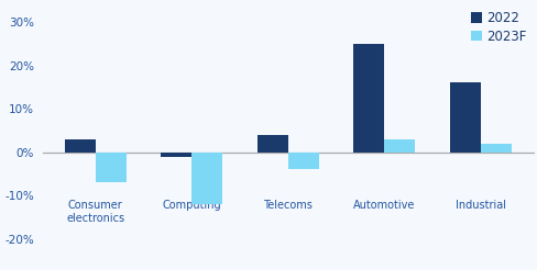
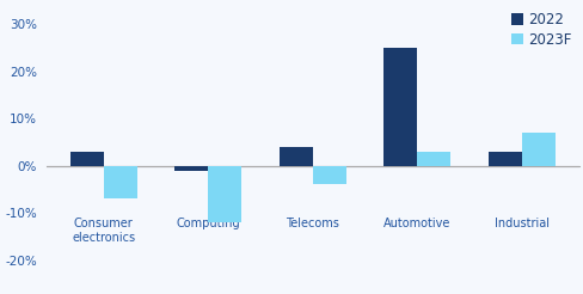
2022/Industrial: 16% -> 3%
2023F/Industrial: 2% -> 7%
